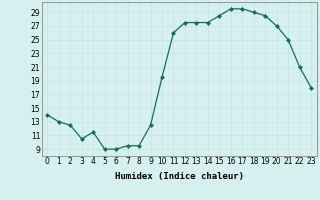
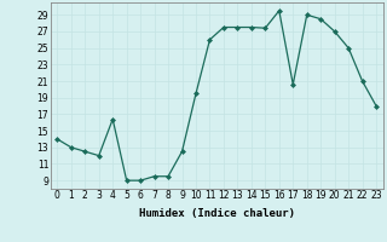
3: 10.5 -> 12.0
4: 11.5 -> 16.4
15: 28.5 -> 27.4
17: 29.5 -> 20.6
